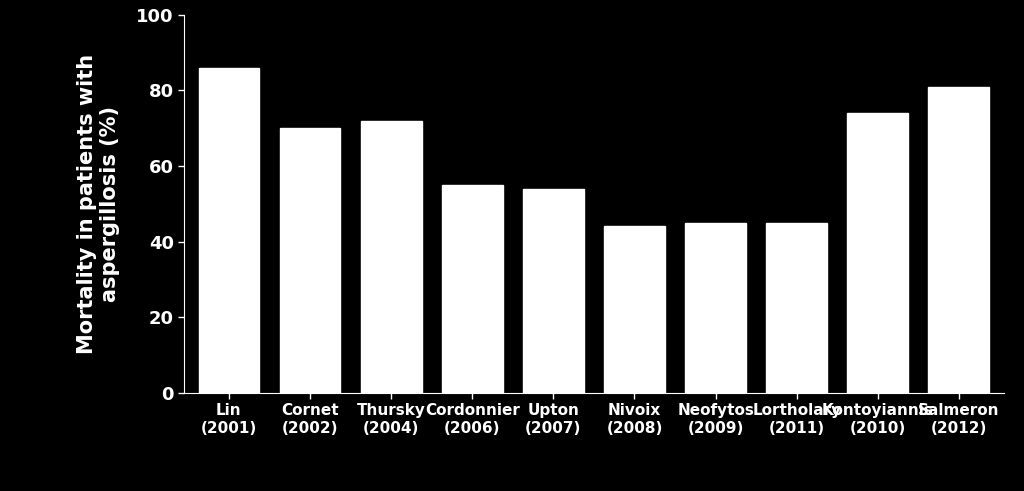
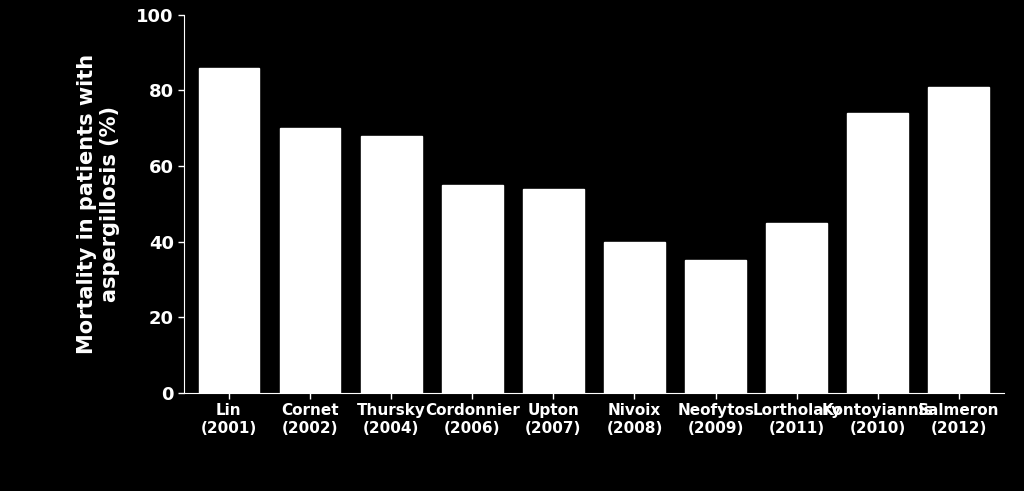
Thursky (2004): 72 -> 68
Nivoix (2008): 44 -> 40
Neofytos (2009): 45 -> 35
